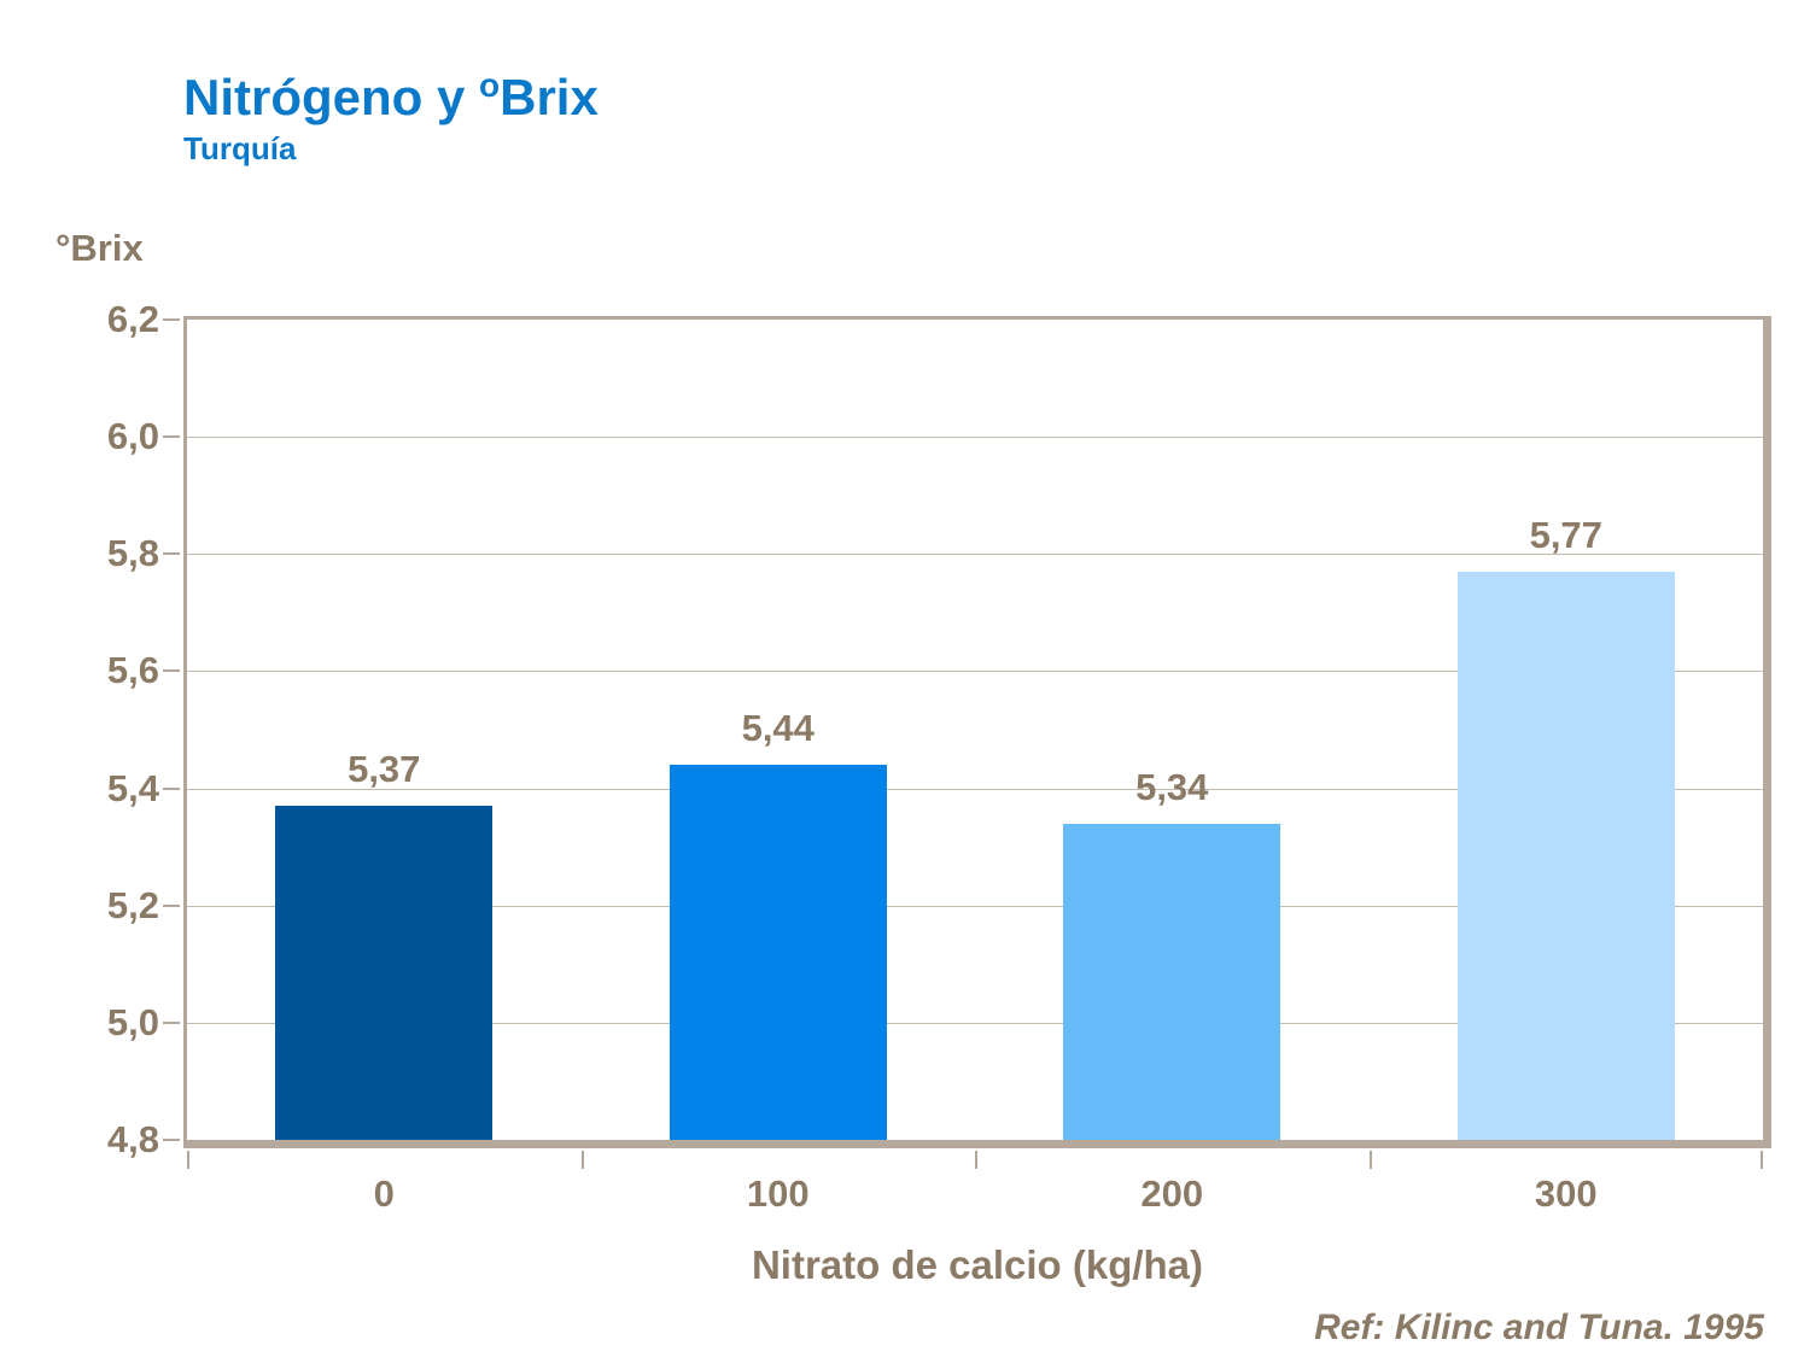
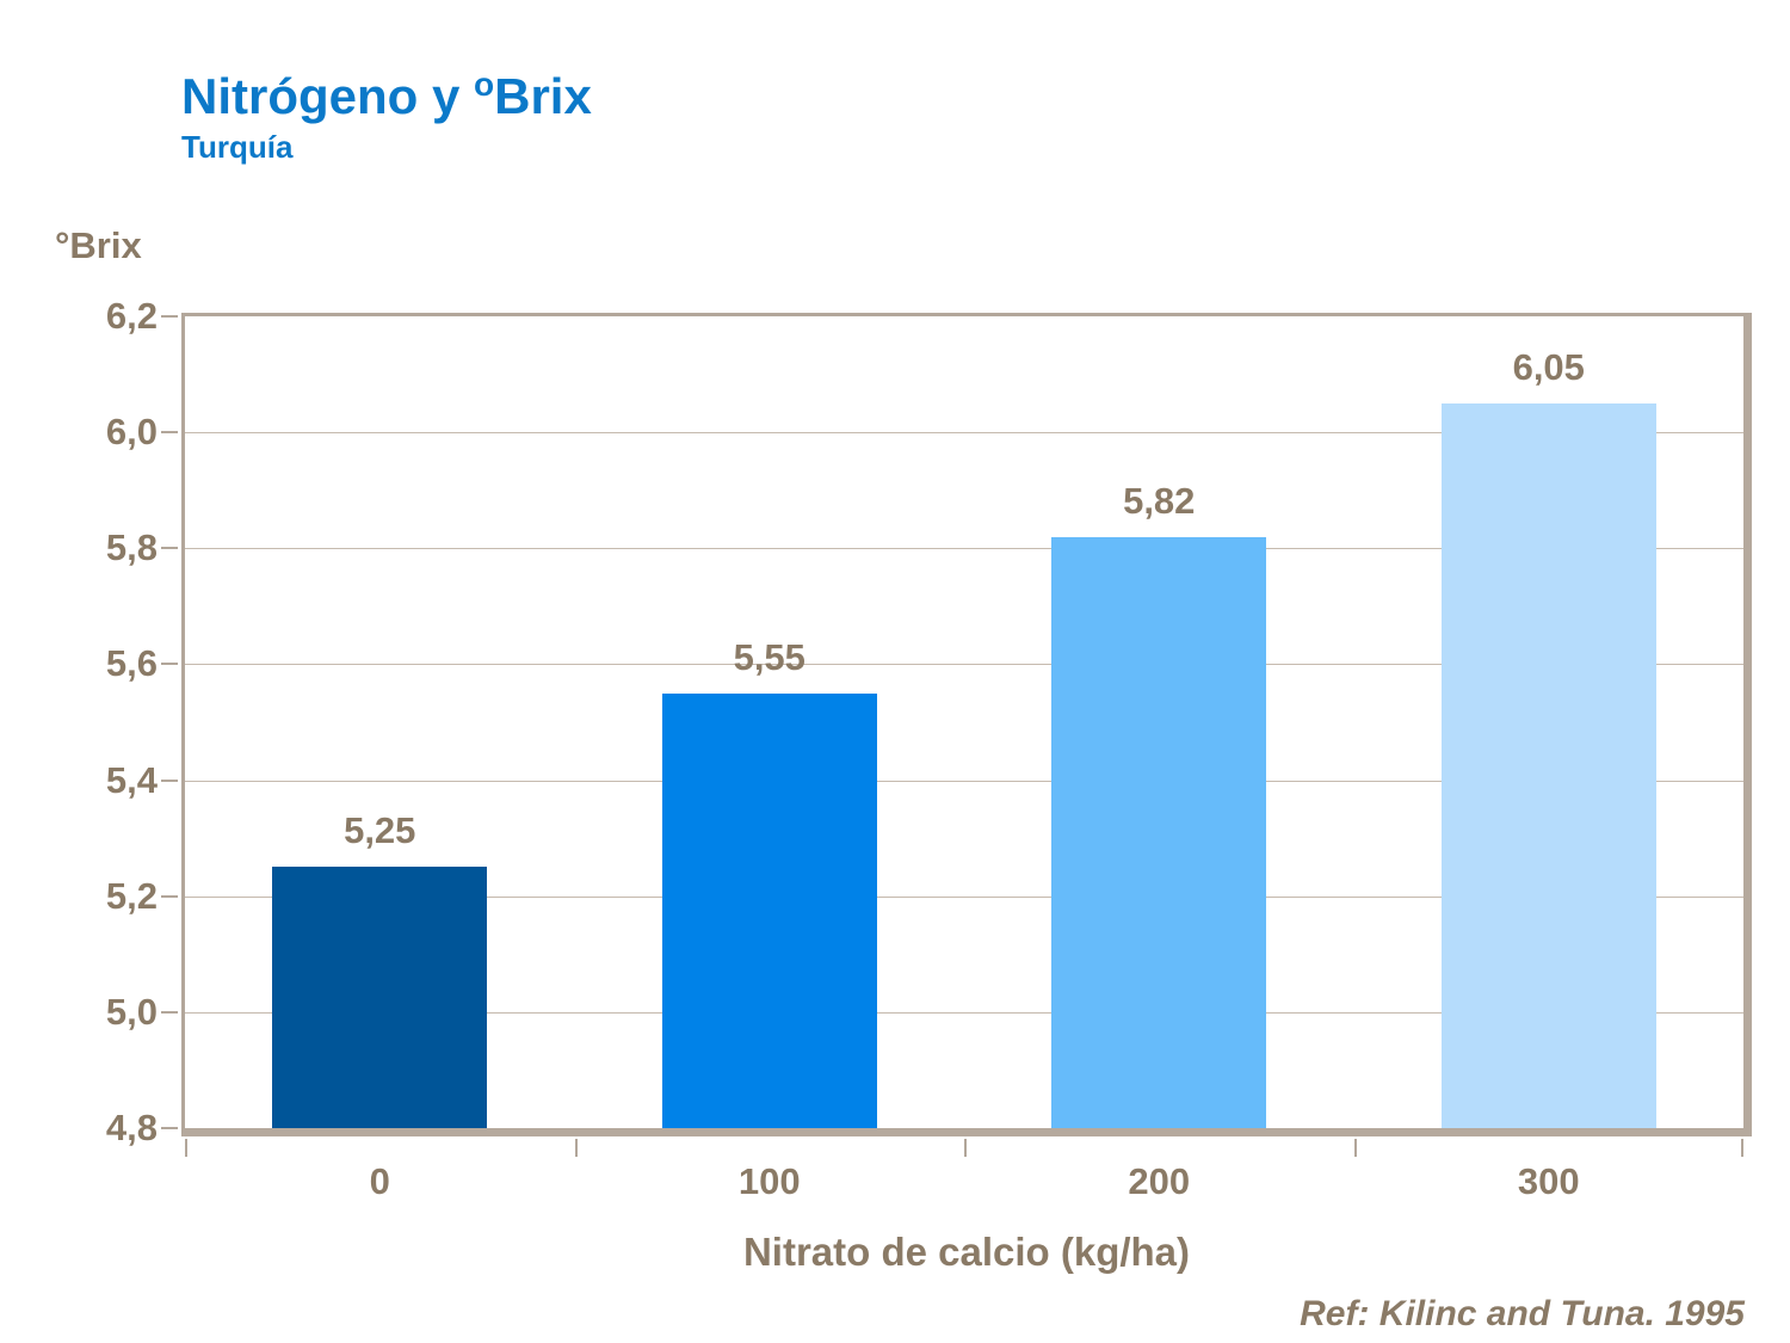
0: 5,37 -> 5,25
100: 5,44 -> 5,55
200: 5,34 -> 5,82
300: 5,77 -> 6,05
